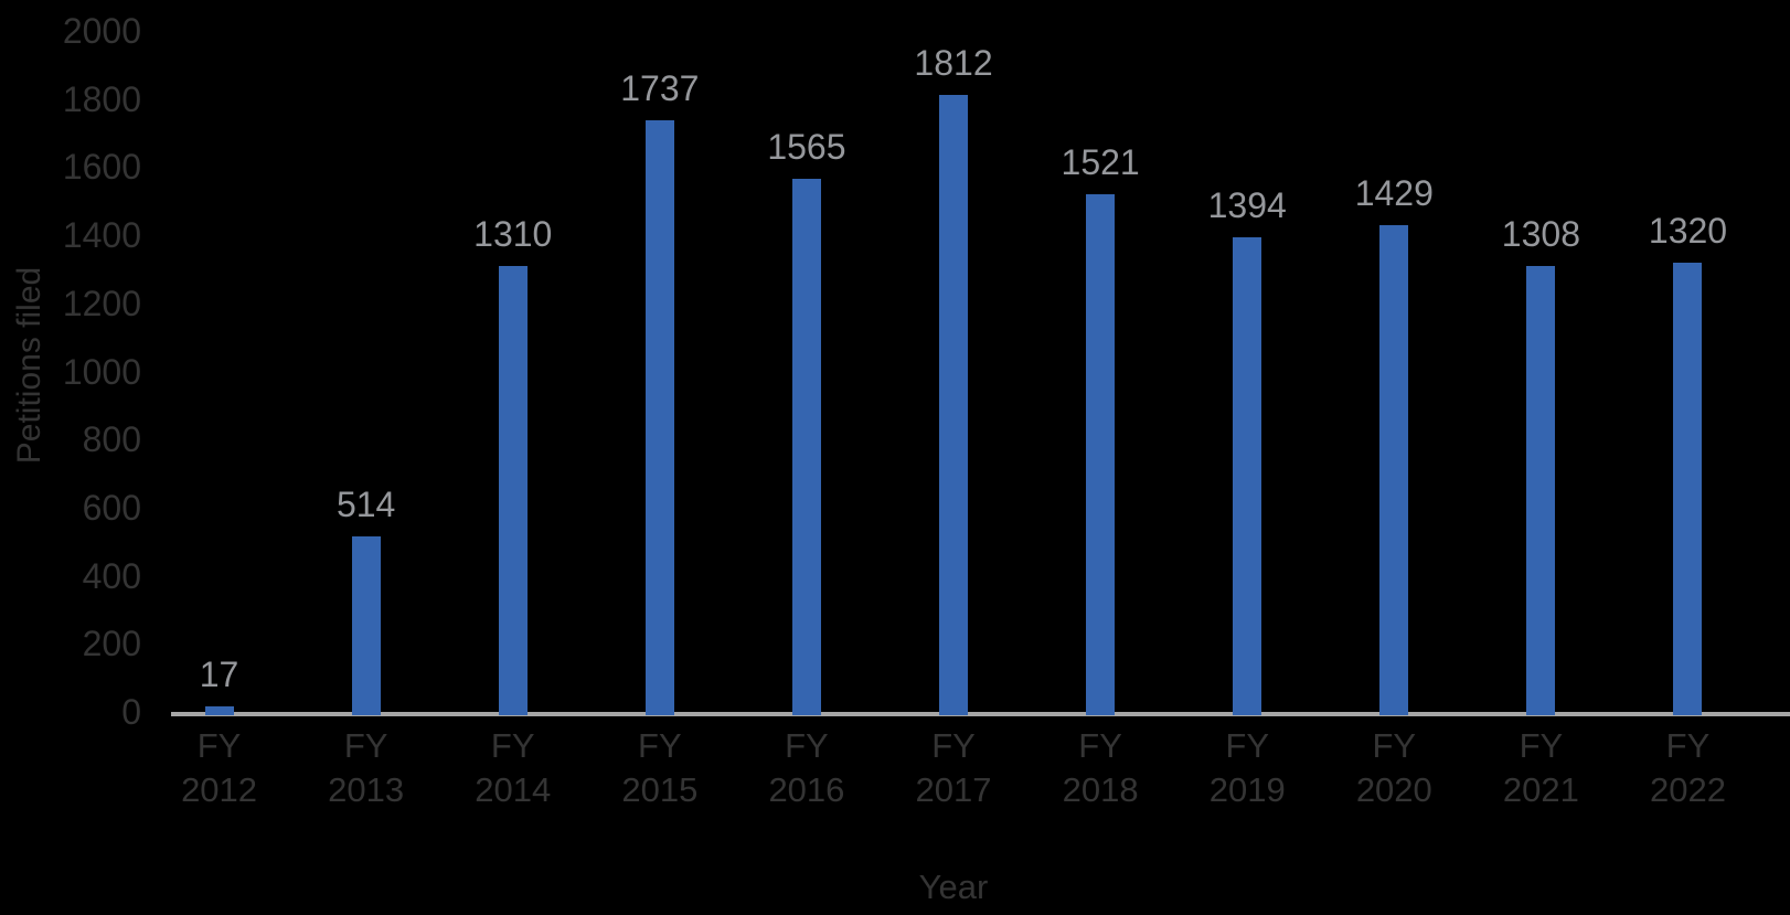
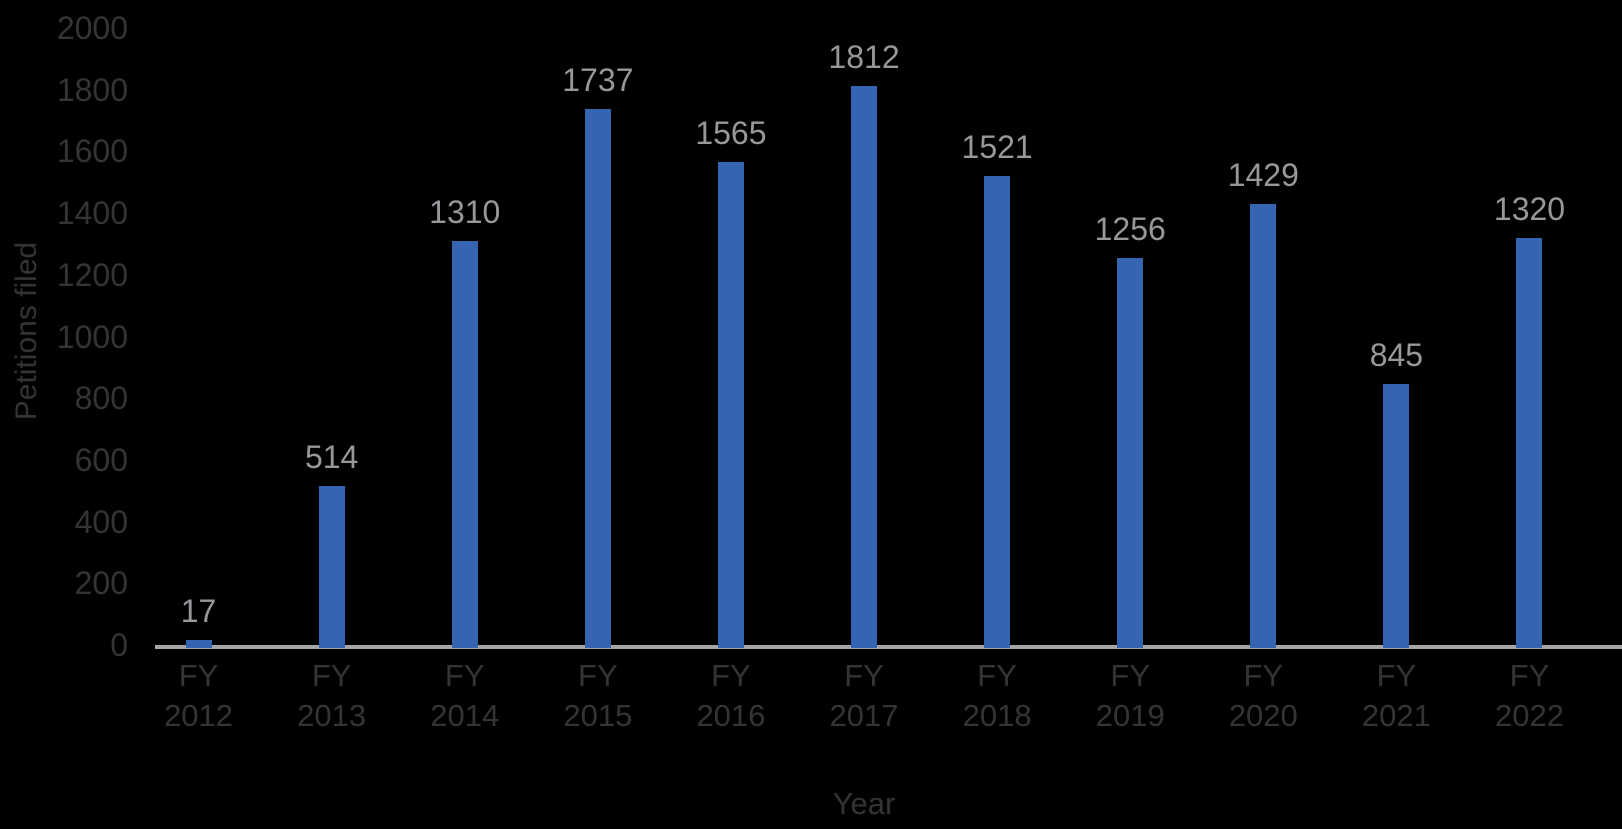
FY 2019: 1394 -> 1256
FY 2021: 1308 -> 845
